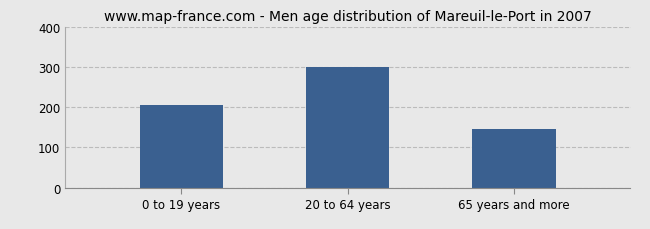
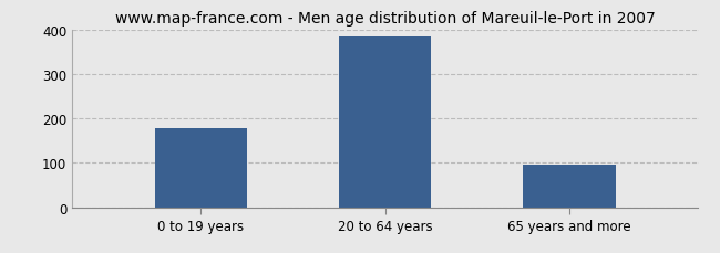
0 to 19 years: 205 -> 178
20 to 64 years: 300 -> 385
65 years and more: 145 -> 97
